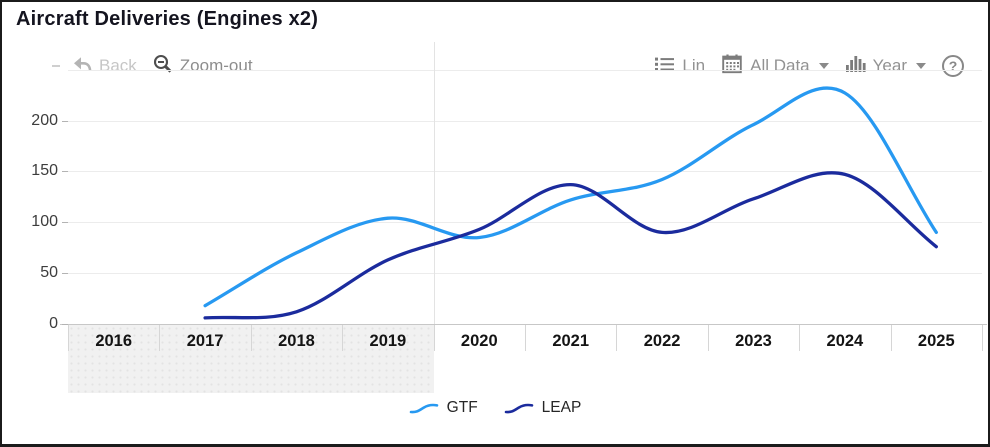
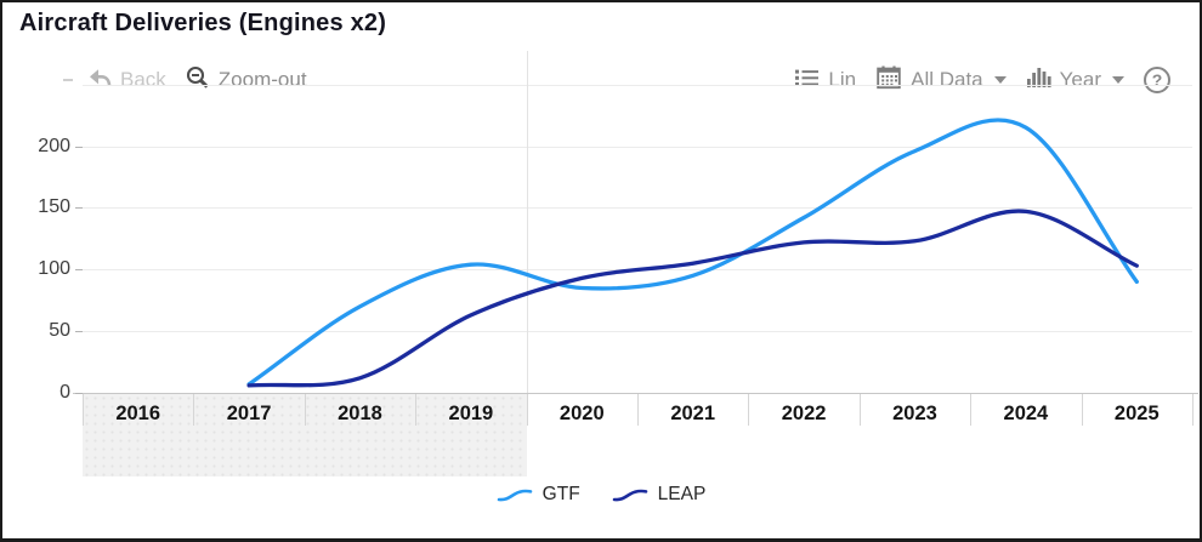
GTF/2017: 18 -> 7
GTF/2021: 122 -> 95
LEAP/2021: 137 -> 105
LEAP/2022: 90 -> 122
GTF/2024: 227 -> 215
LEAP/2025: 76 -> 103
